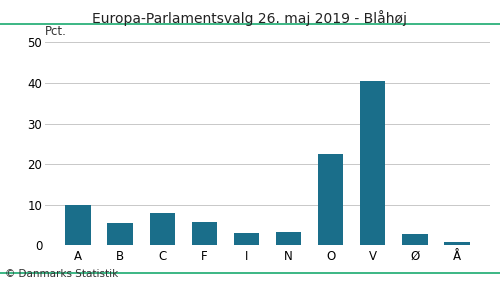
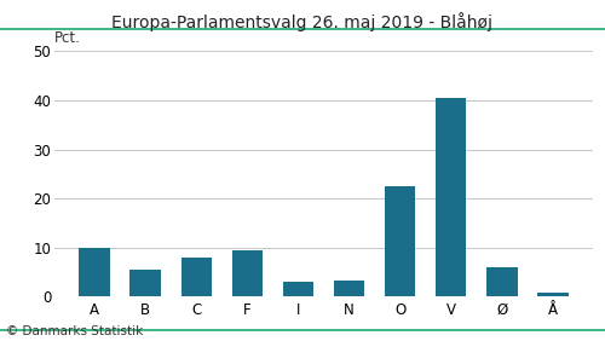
F: 5.8 -> 9.5
Ø: 2.7 -> 6.0
